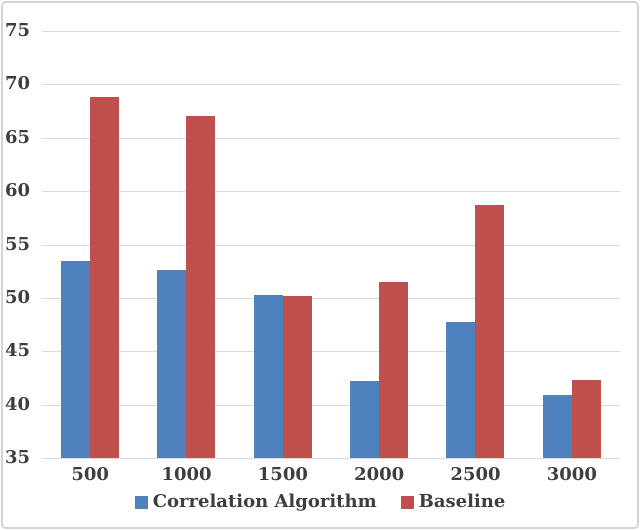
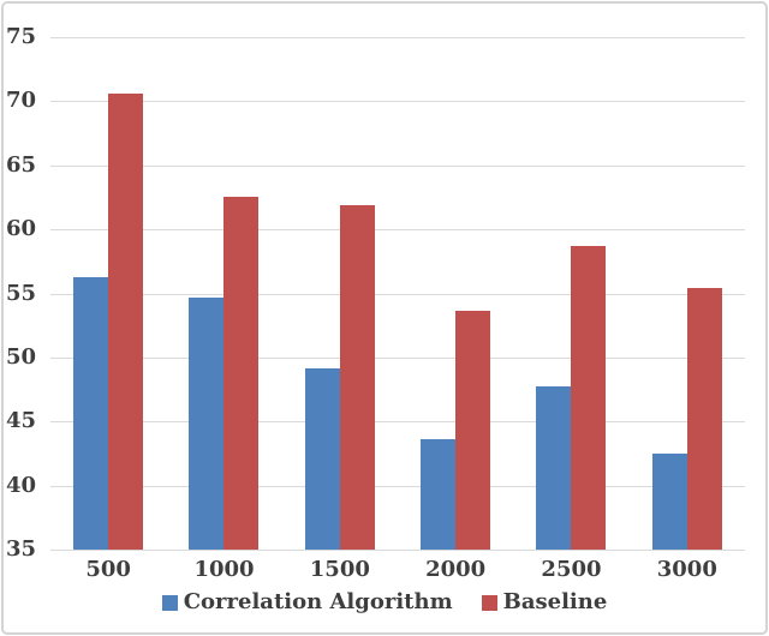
Correlation Algorithm/500: 53.5 -> 56.3
Baseline/500: 68.8 -> 70.6
Correlation Algorithm/1000: 52.6 -> 54.7
Baseline/1000: 67.0 -> 62.5
Correlation Algorithm/1500: 50.3 -> 49.1
Baseline/1500: 50.2 -> 61.9
Correlation Algorithm/2000: 42.2 -> 43.6
Baseline/2000: 51.5 -> 53.6
Correlation Algorithm/3000: 40.9 -> 42.5
Baseline/3000: 42.3 -> 55.4
